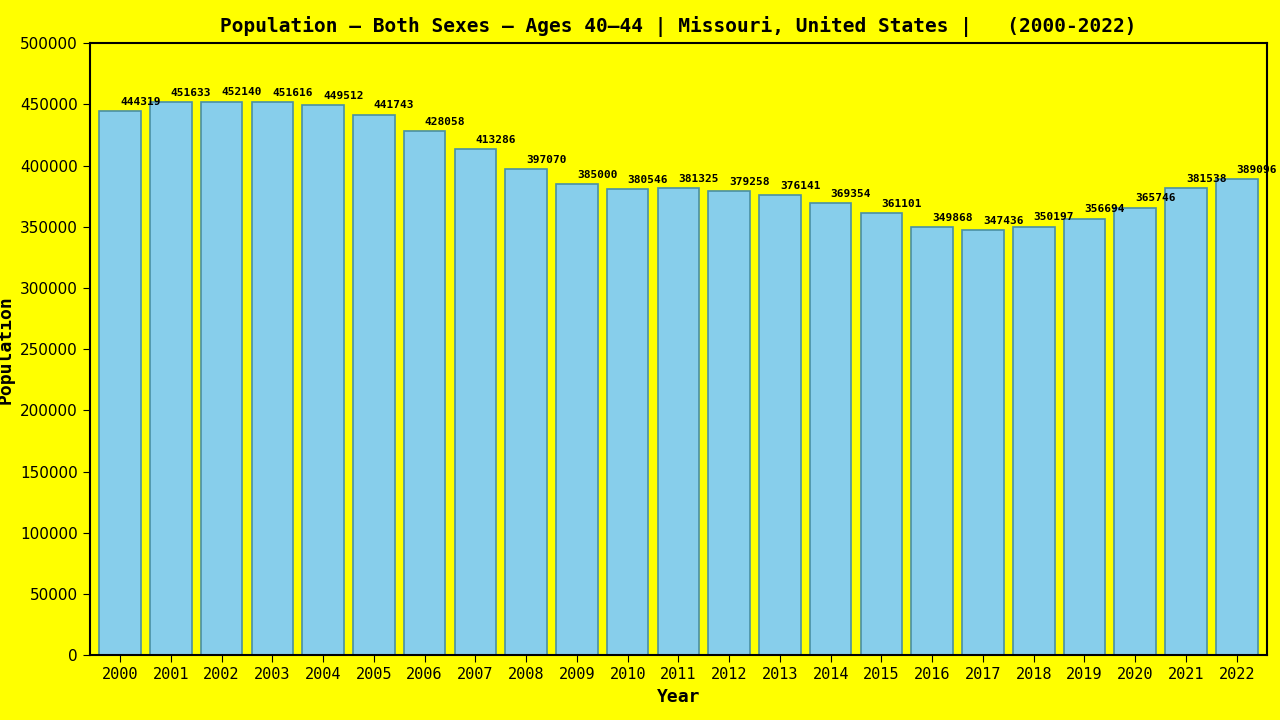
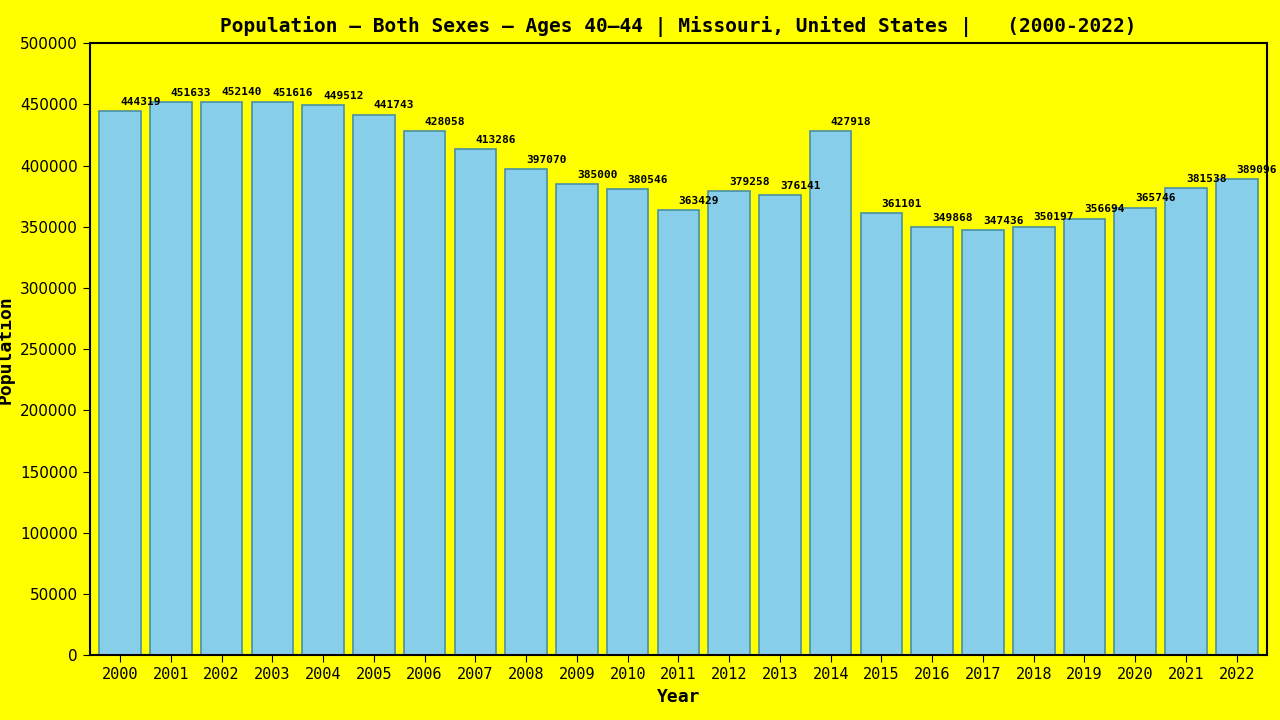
2011: 381325 -> 363429
2014: 369354 -> 427918
